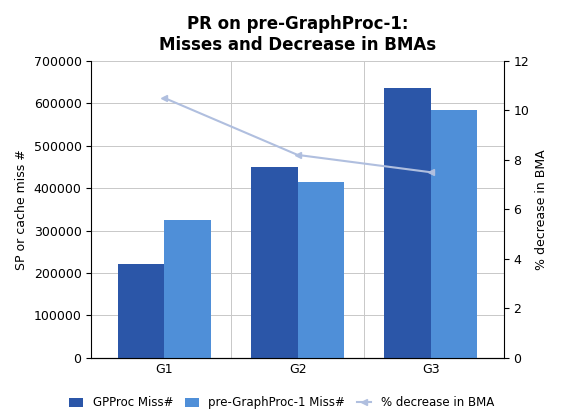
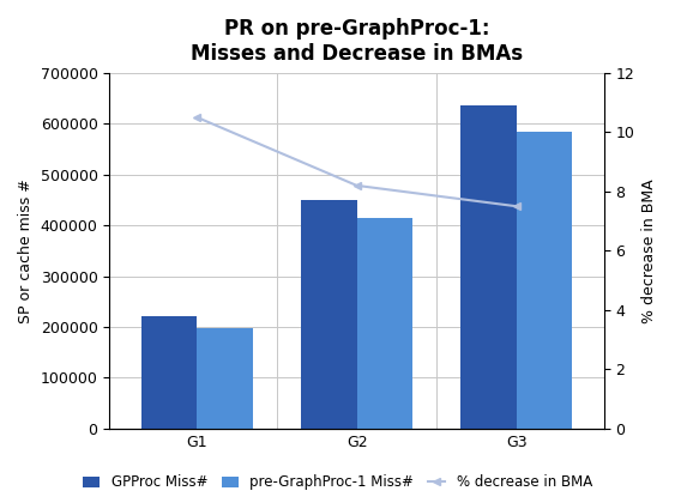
pre-GraphProc-1 Miss#/G1: 325000 -> 197000
